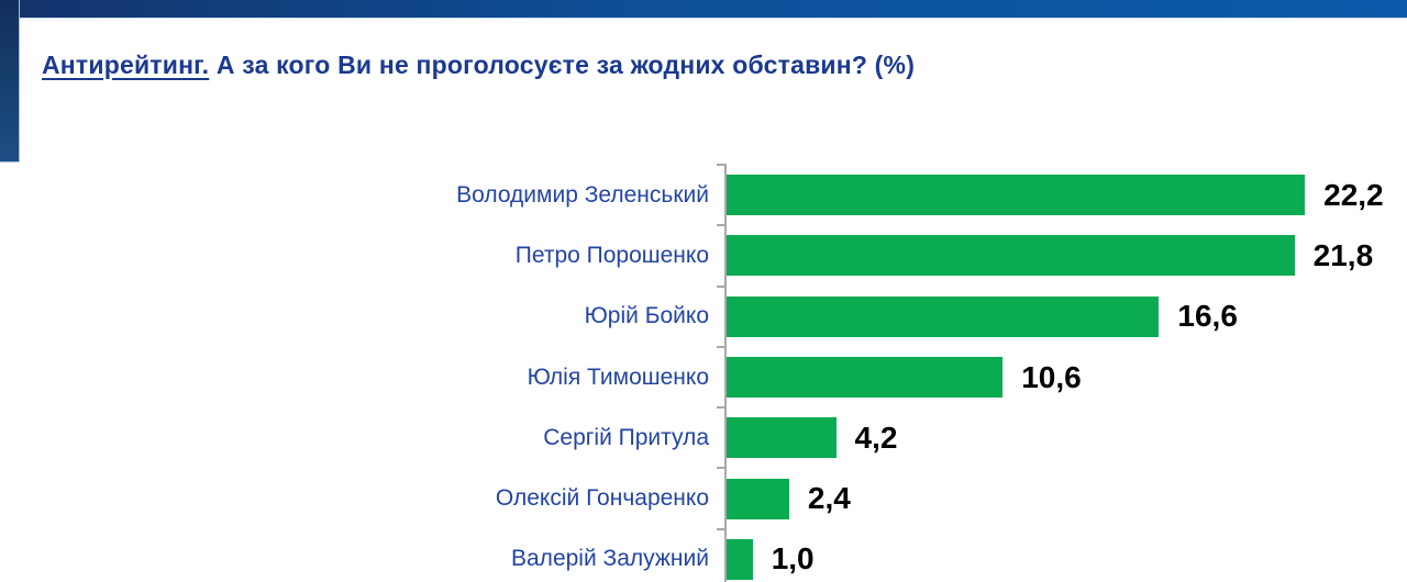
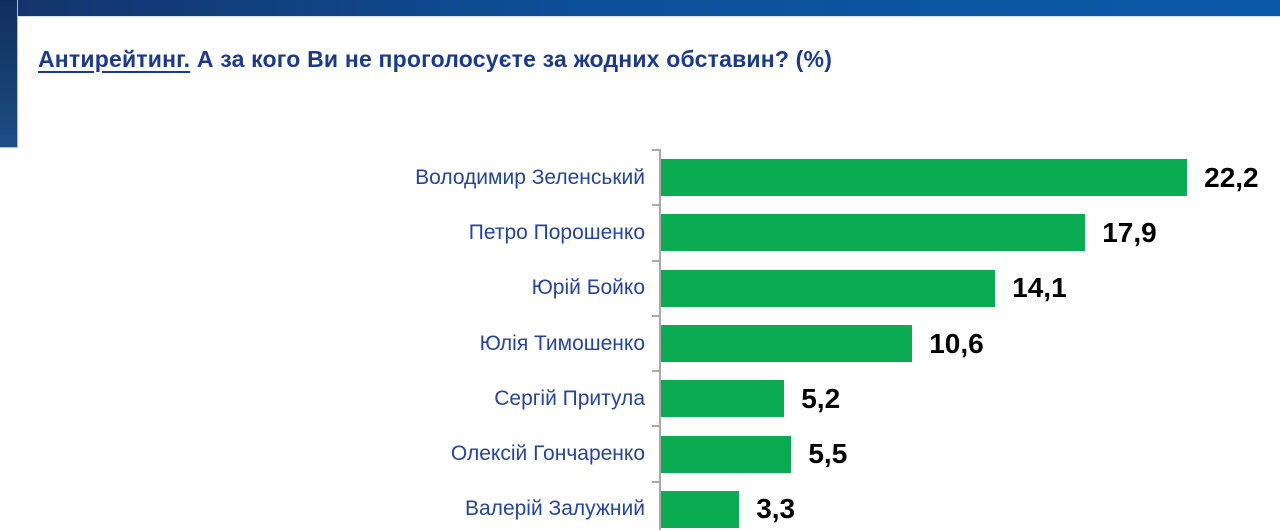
Петро Порошенко: 21,8 -> 17,9
Юрій Бойко: 16,6 -> 14,1
Сергій Притула: 4,2 -> 5,2
Олексій Гончаренко: 2,4 -> 5,5
Валерій Залужний: 1,0 -> 3,3
